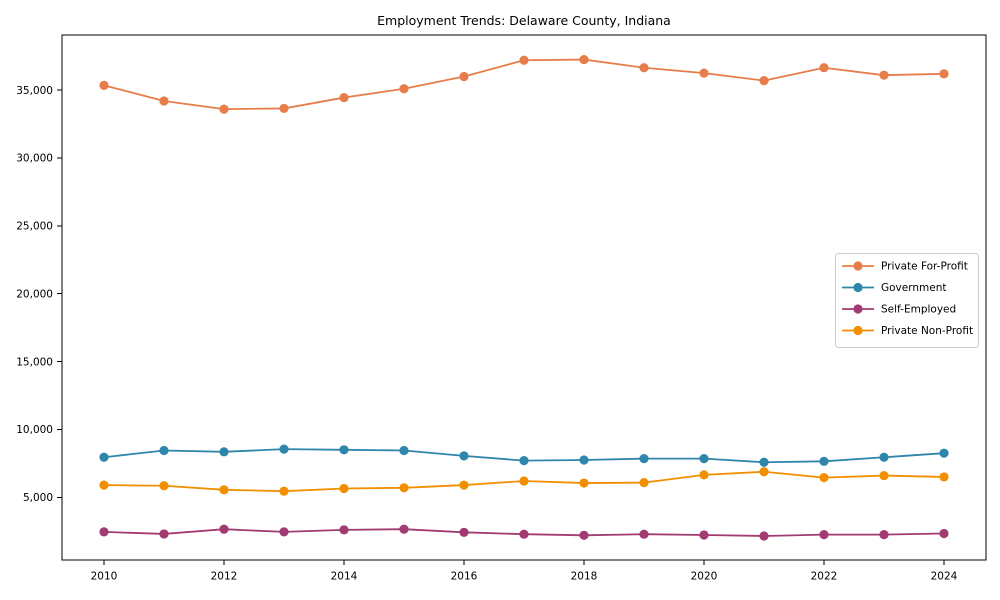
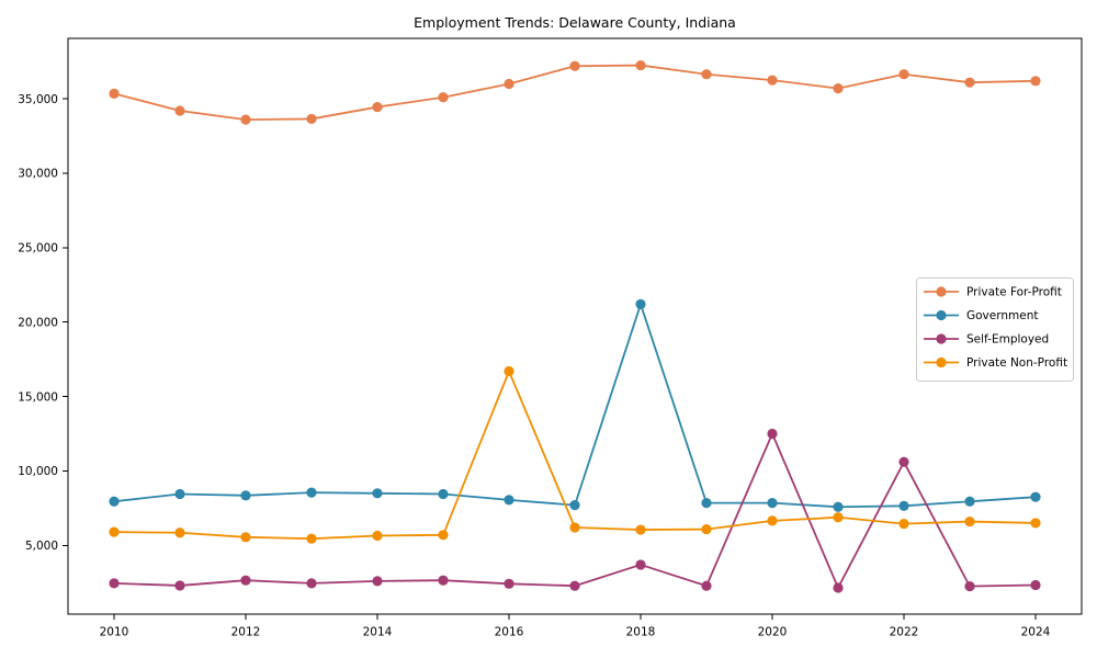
Private Non-Profit/2016: 5900 -> 16700
Government/2018: 7800 -> 21200
Self-Employed/2018: 2200 -> 3700
Self-Employed/2020: 2200 -> 12500
Self-Employed/2022: 2200 -> 10600
